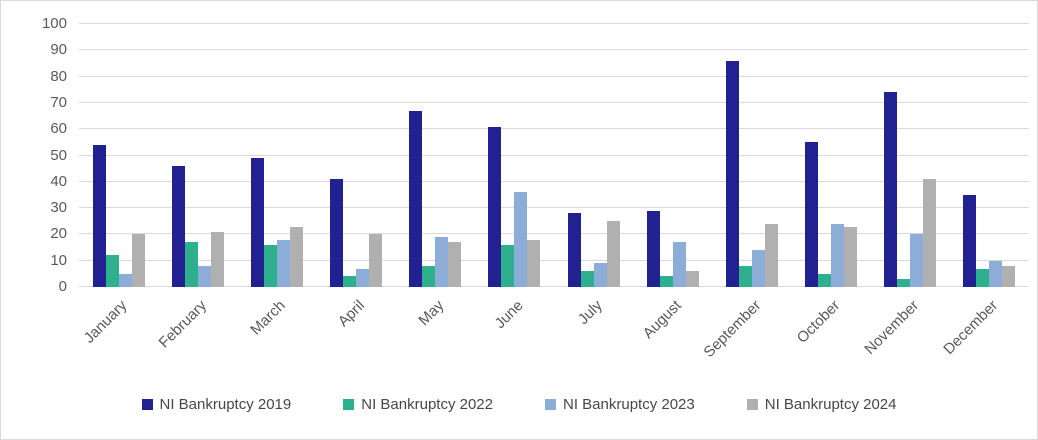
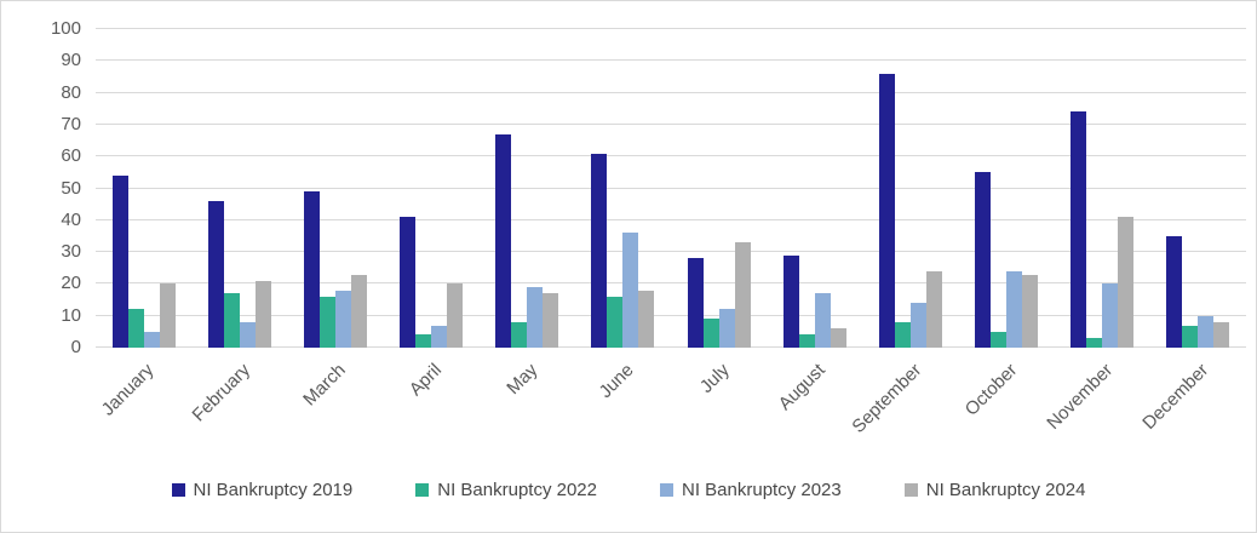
NI Bankruptcy 2022/July: 6 -> 9
NI Bankruptcy 2023/July: 9 -> 12
NI Bankruptcy 2024/July: 25 -> 33
